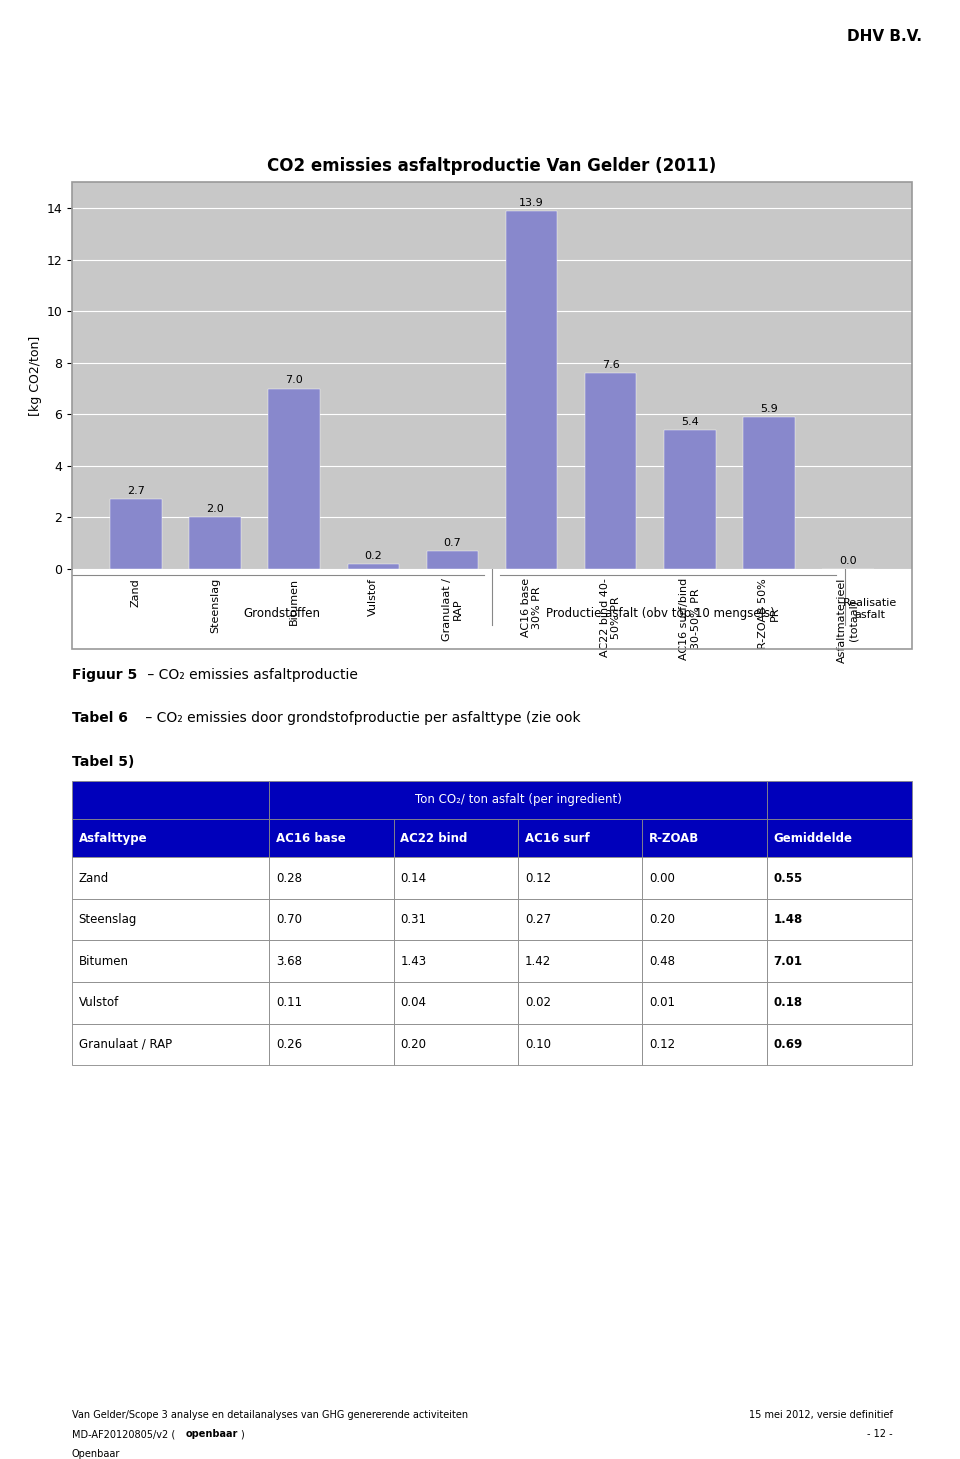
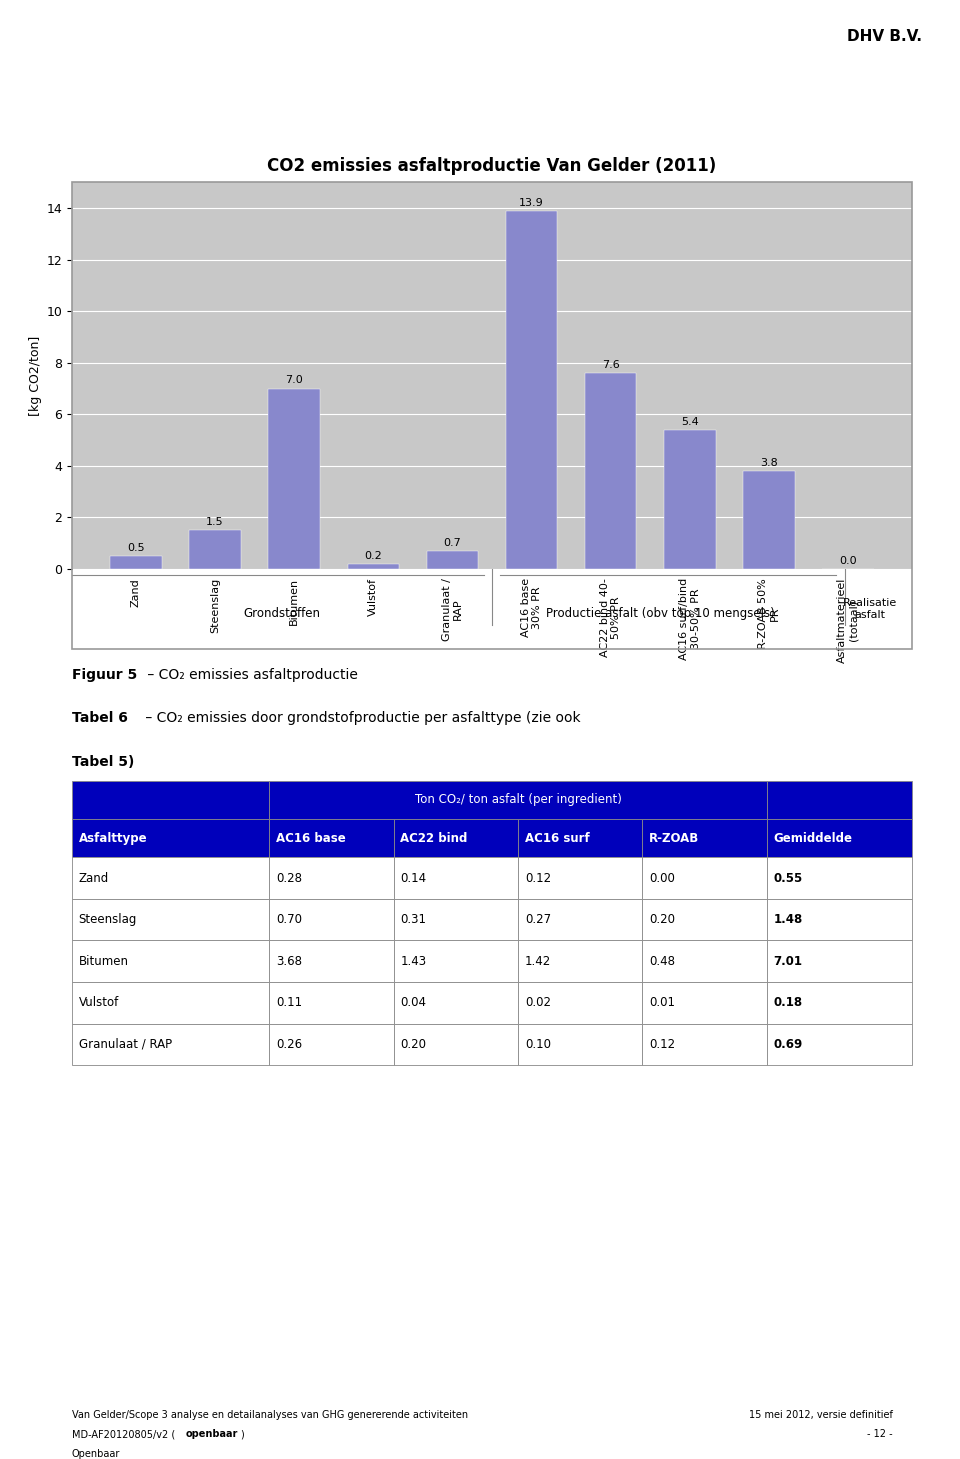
Zand: 2.7 -> 0.5
Steenslag: 2.0 -> 1.5
R-ZOAB 50% PR: 5.9 -> 3.8
